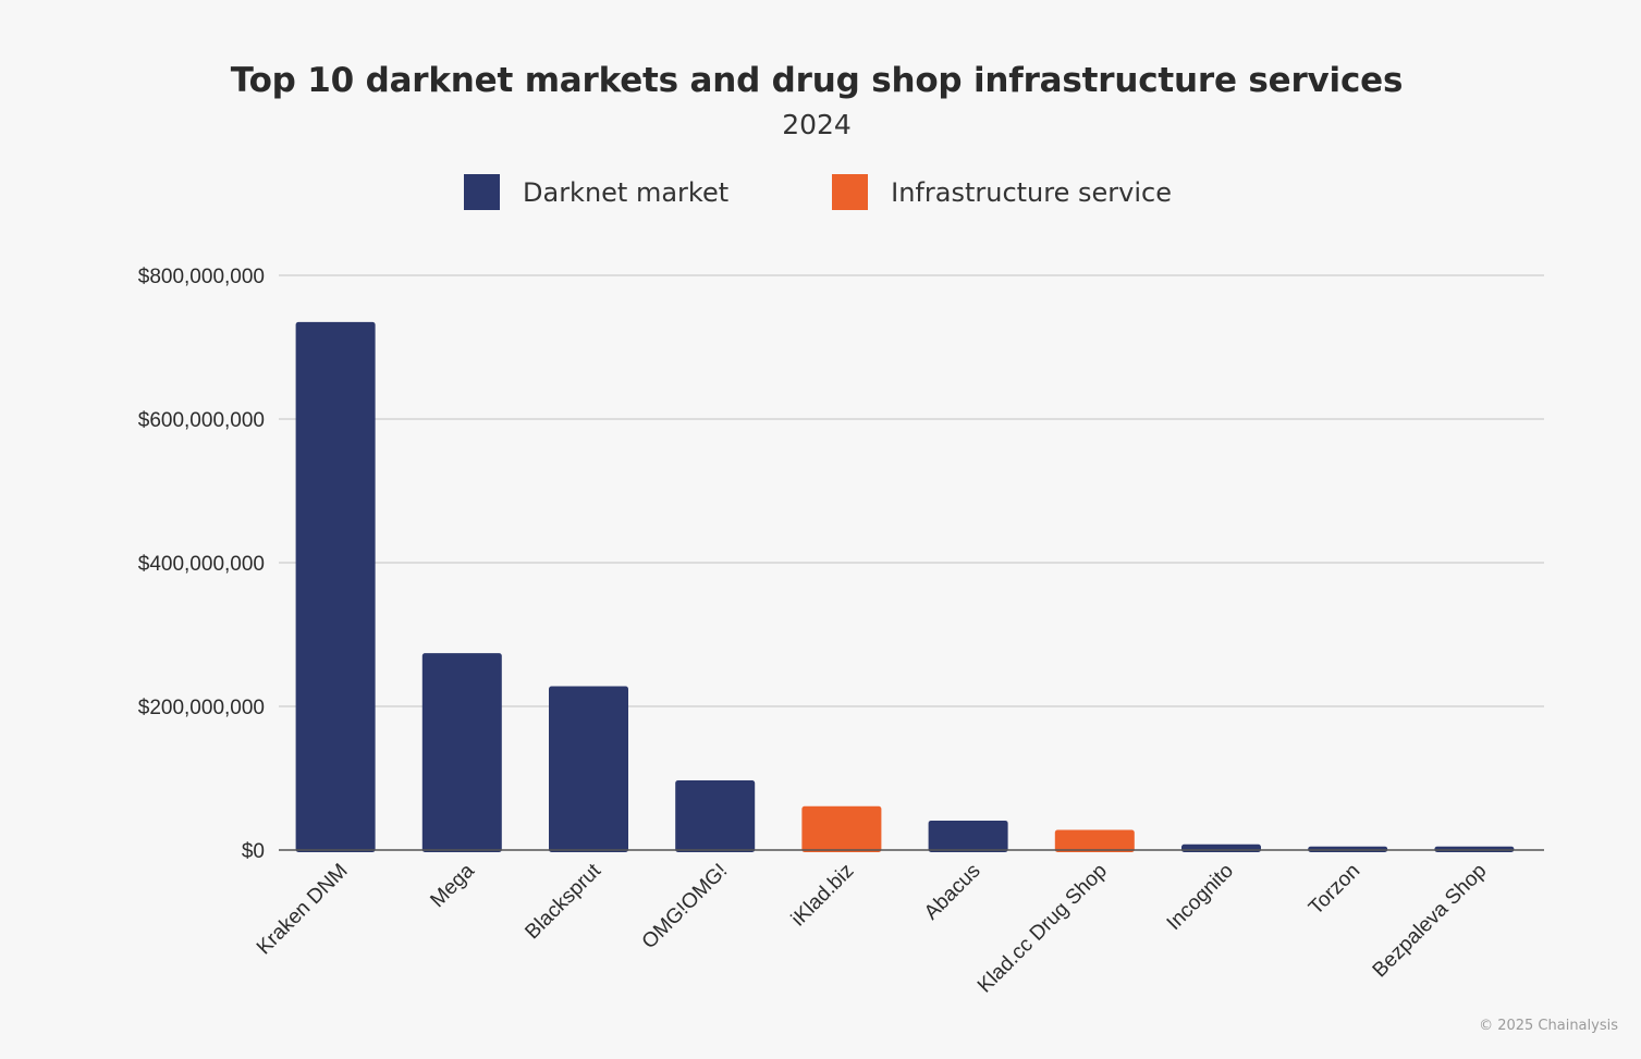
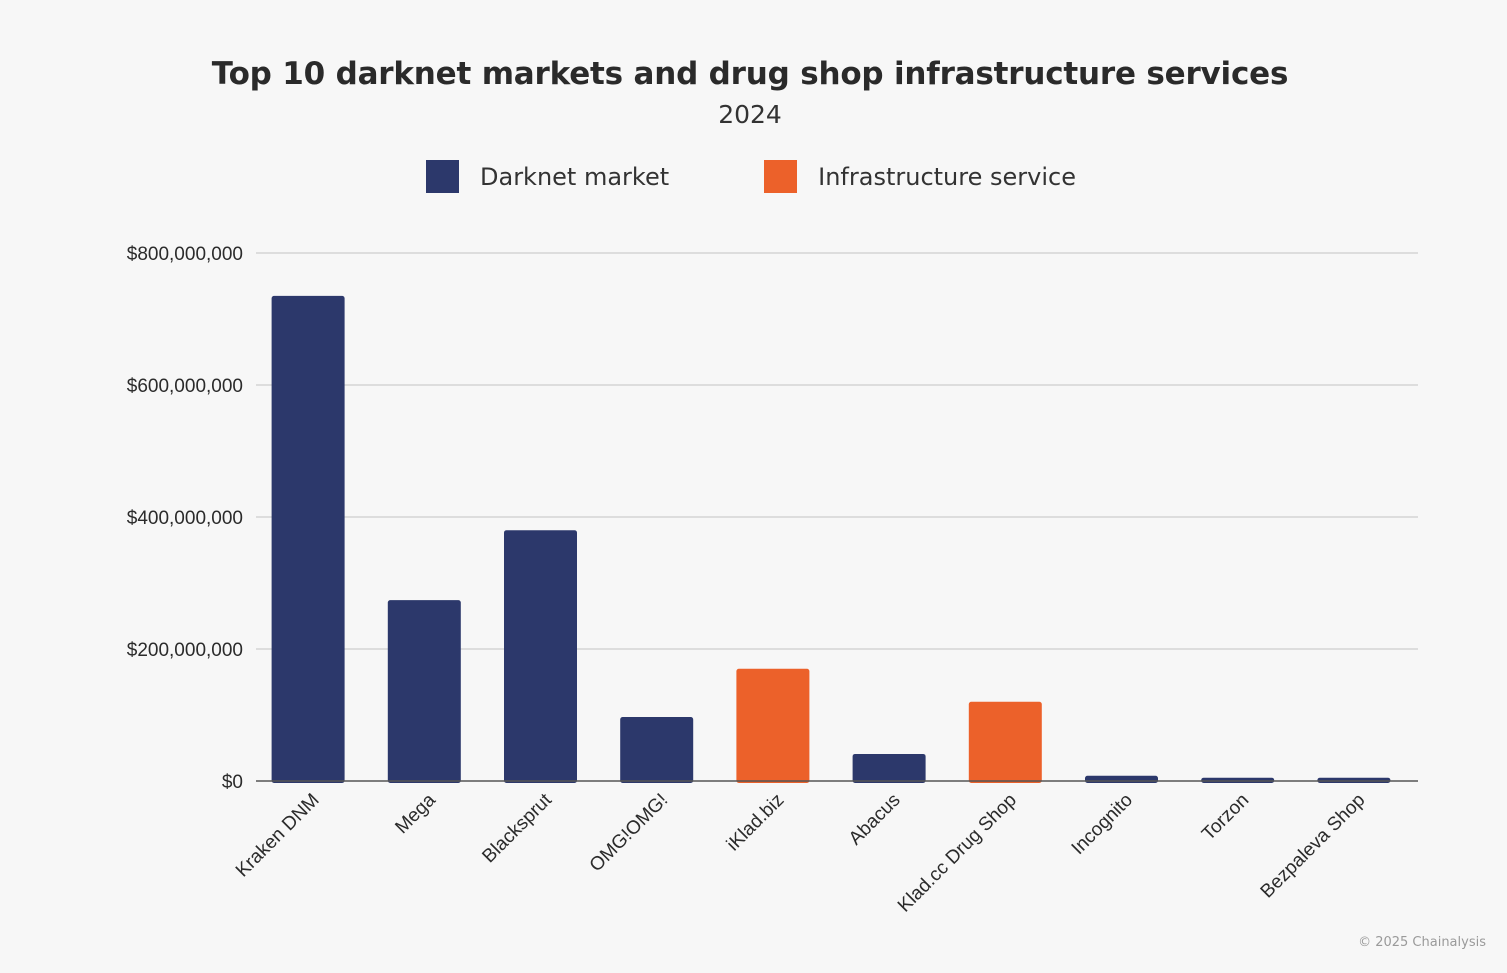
Blacksprut: $230000000 -> $380000000
iKlad.biz: $60000000 -> $170000000
Klad.cc Drug Shop: $30000000 -> $120000000
